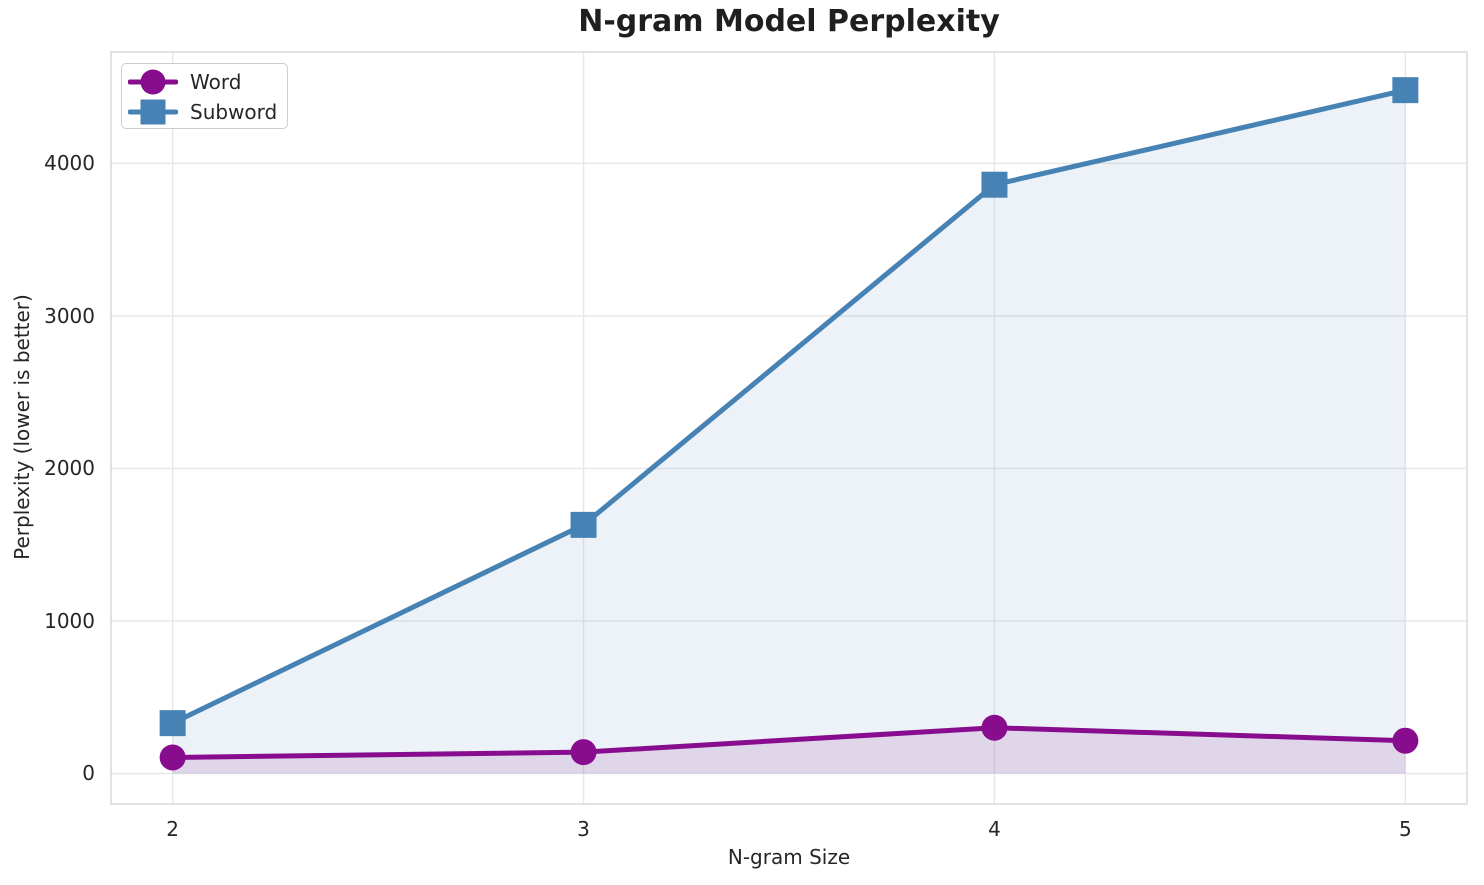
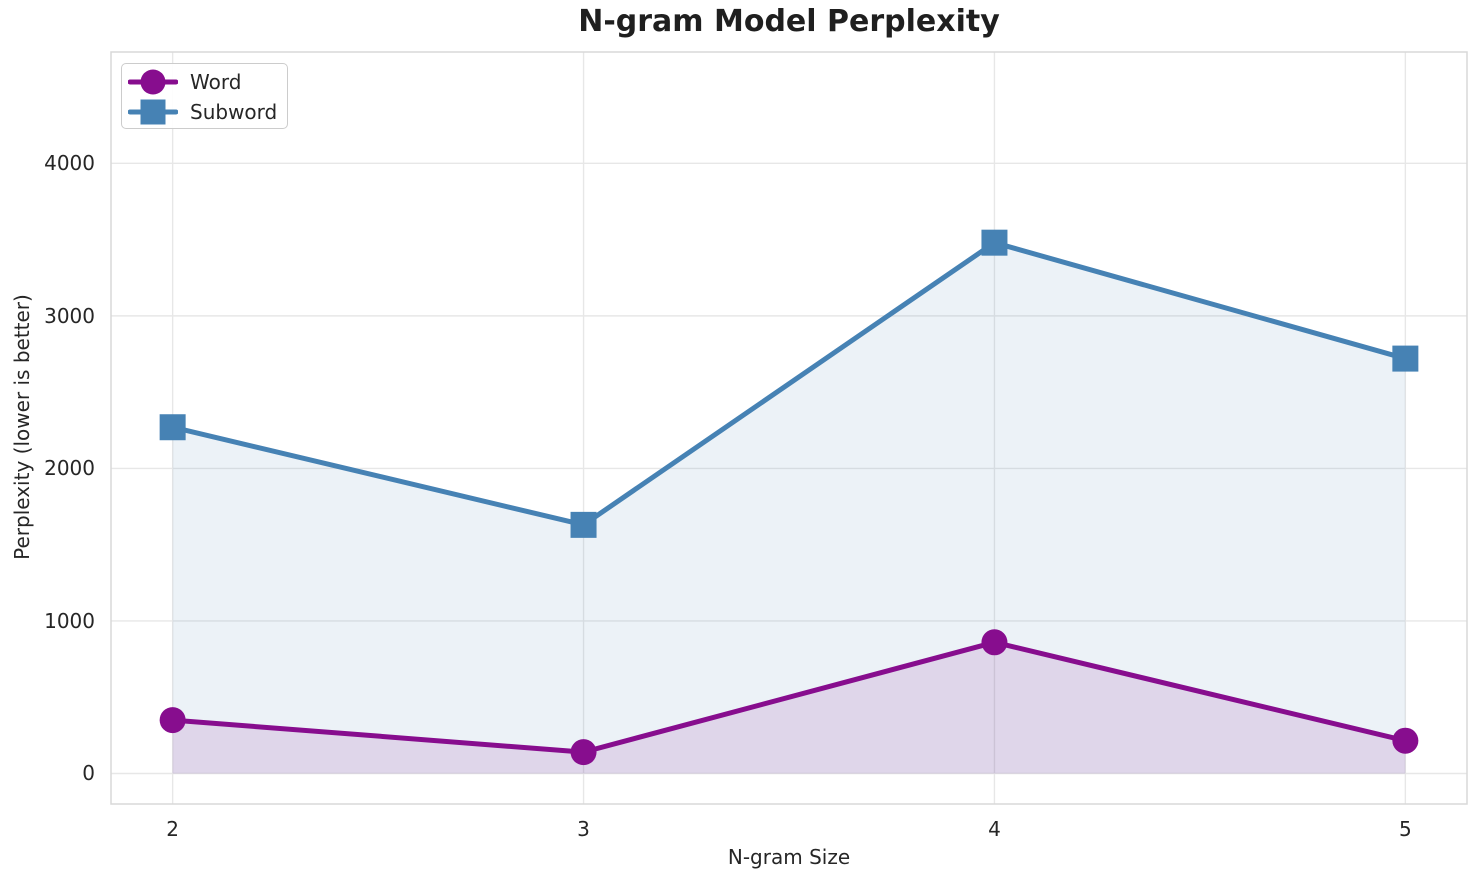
Word/2: 100 -> 350
Subword/2: 330 -> 2270
Word/4: 300 -> 860
Subword/4: 3860 -> 3480
Subword/5: 4480 -> 2720
